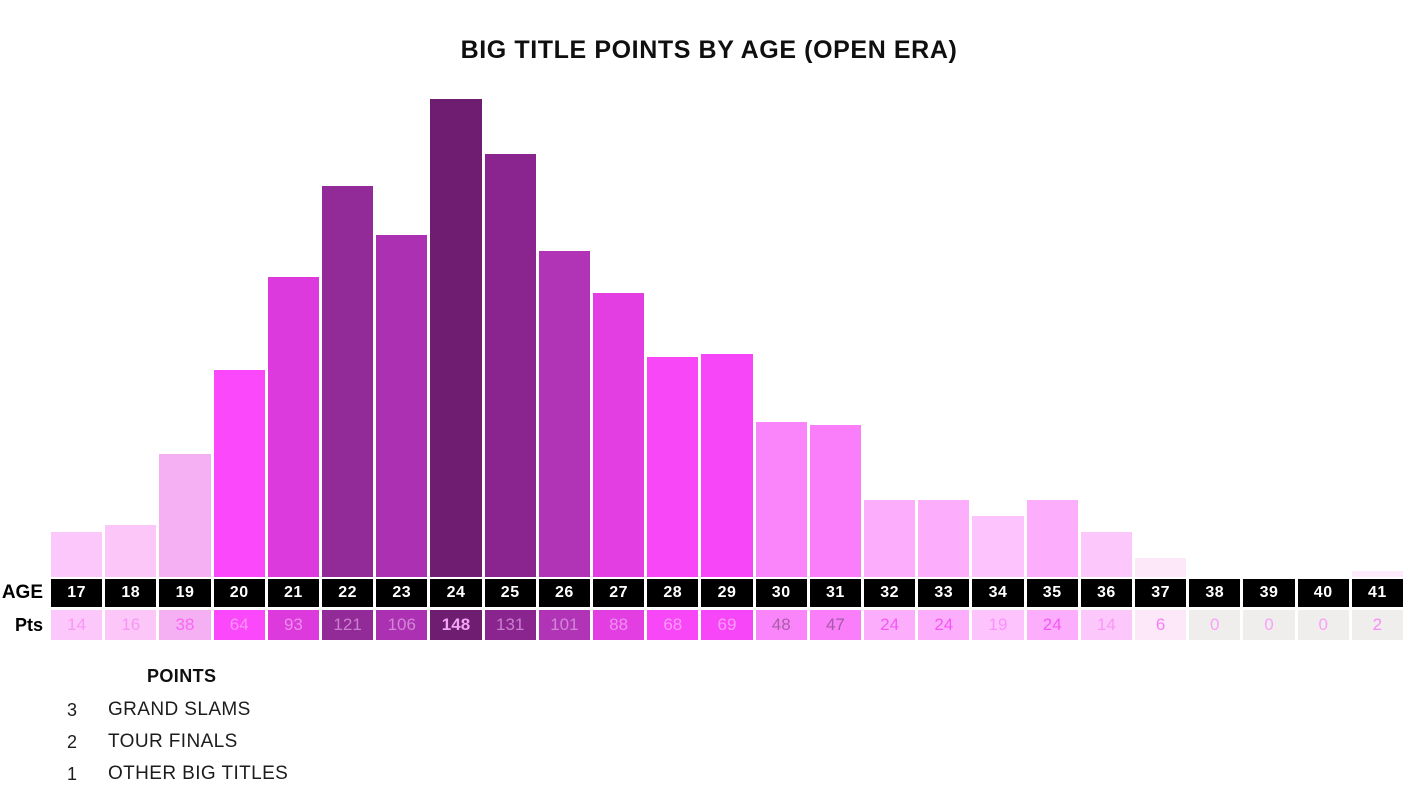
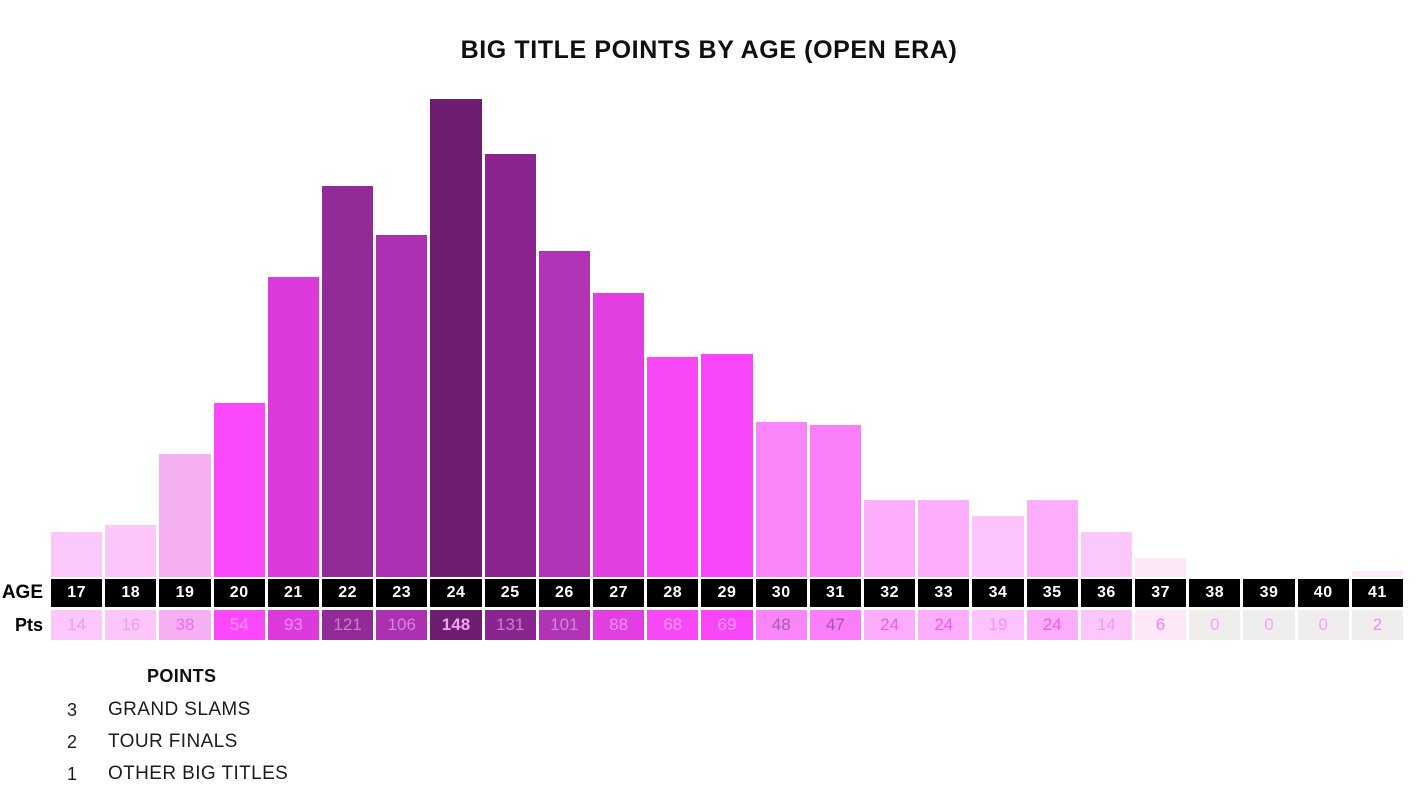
20: 64 -> 54
